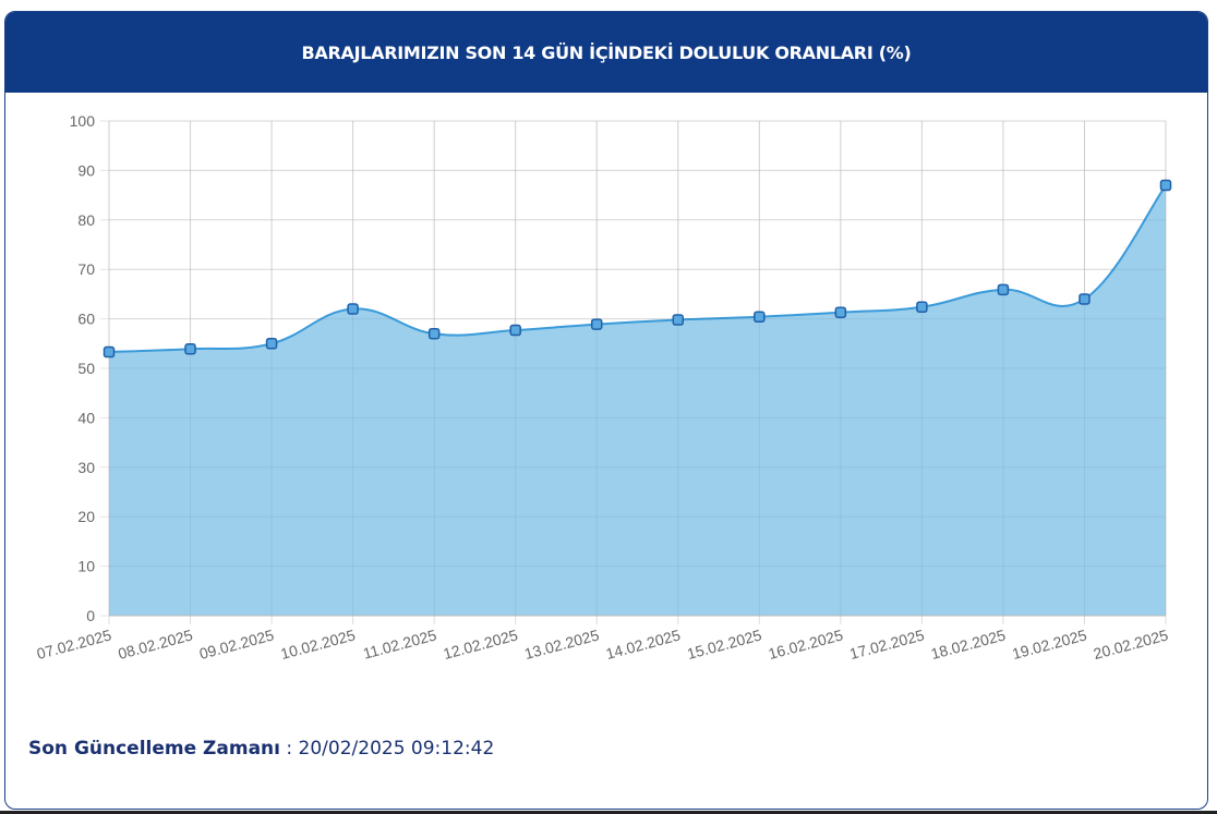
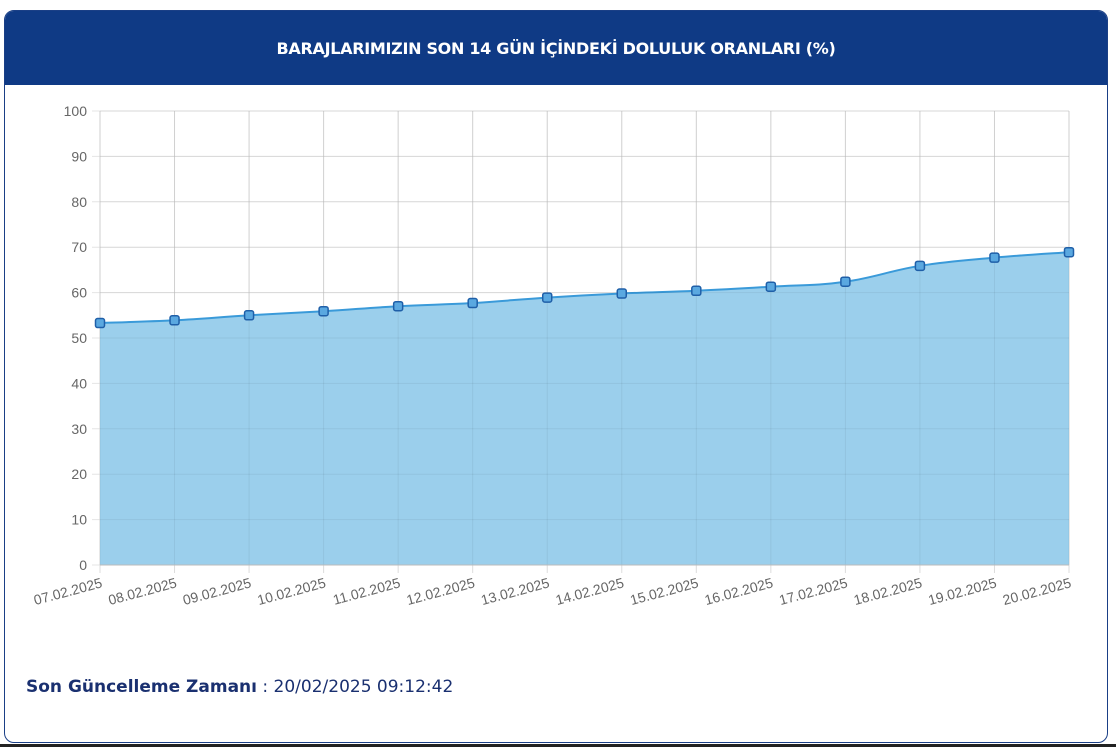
10.02.2025: 62 -> 56
19.02.2025: 64 -> 68
20.02.2025: 87 -> 69
